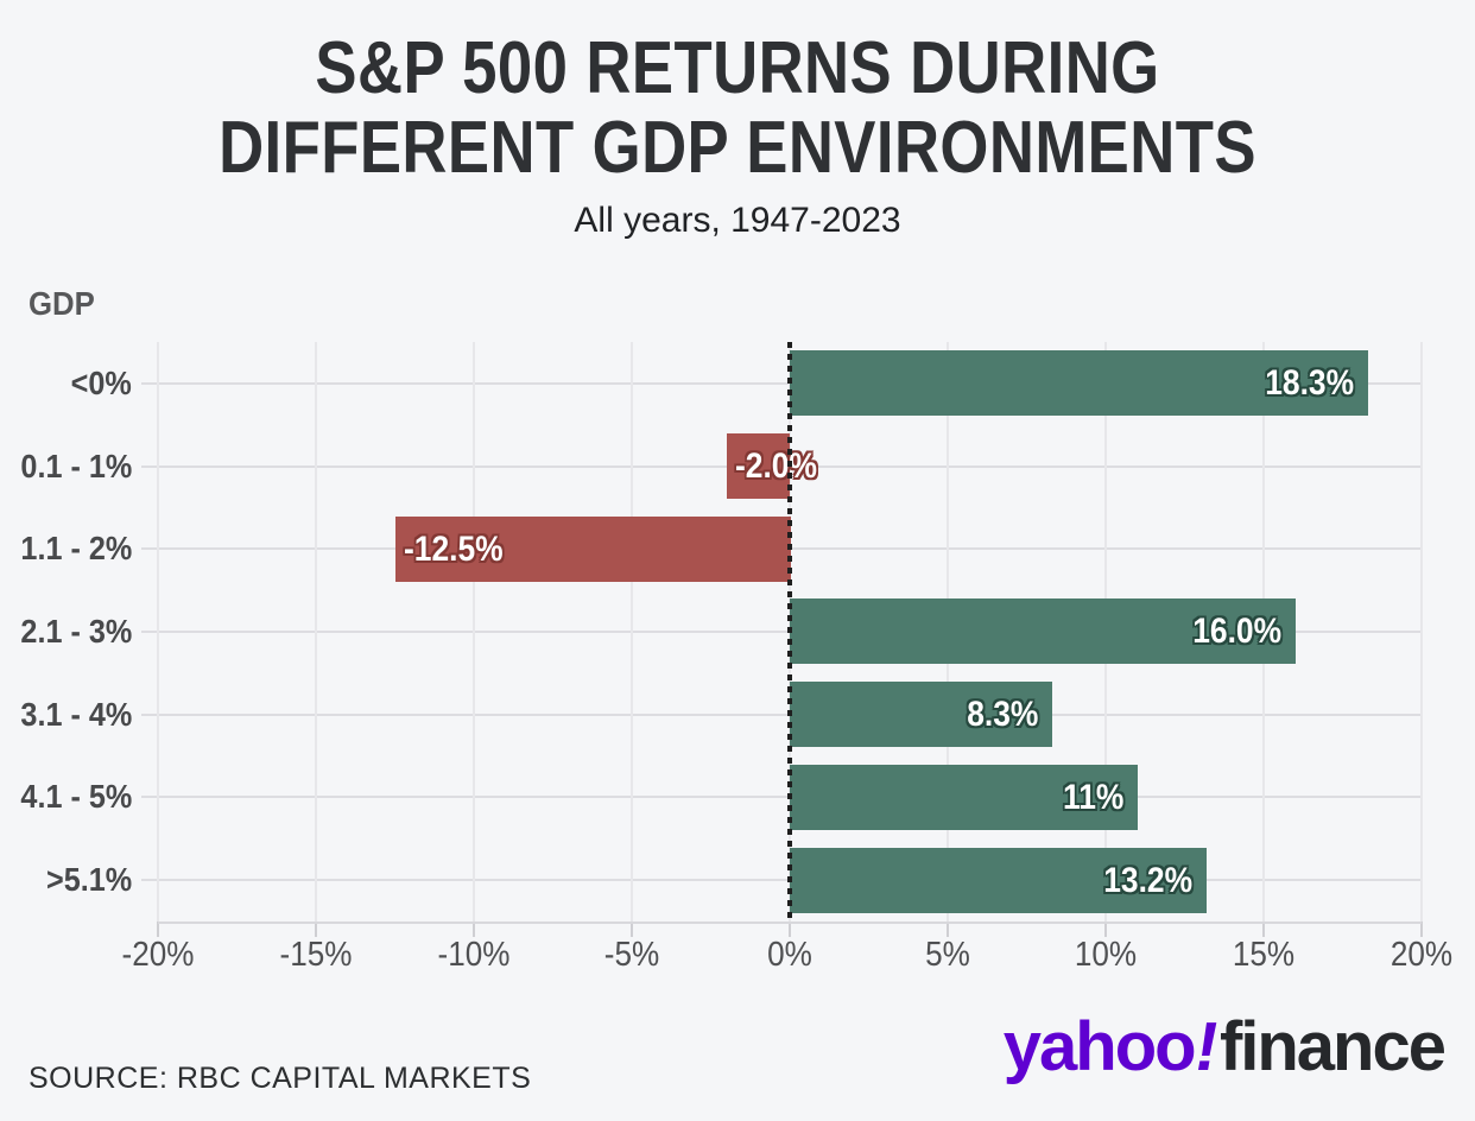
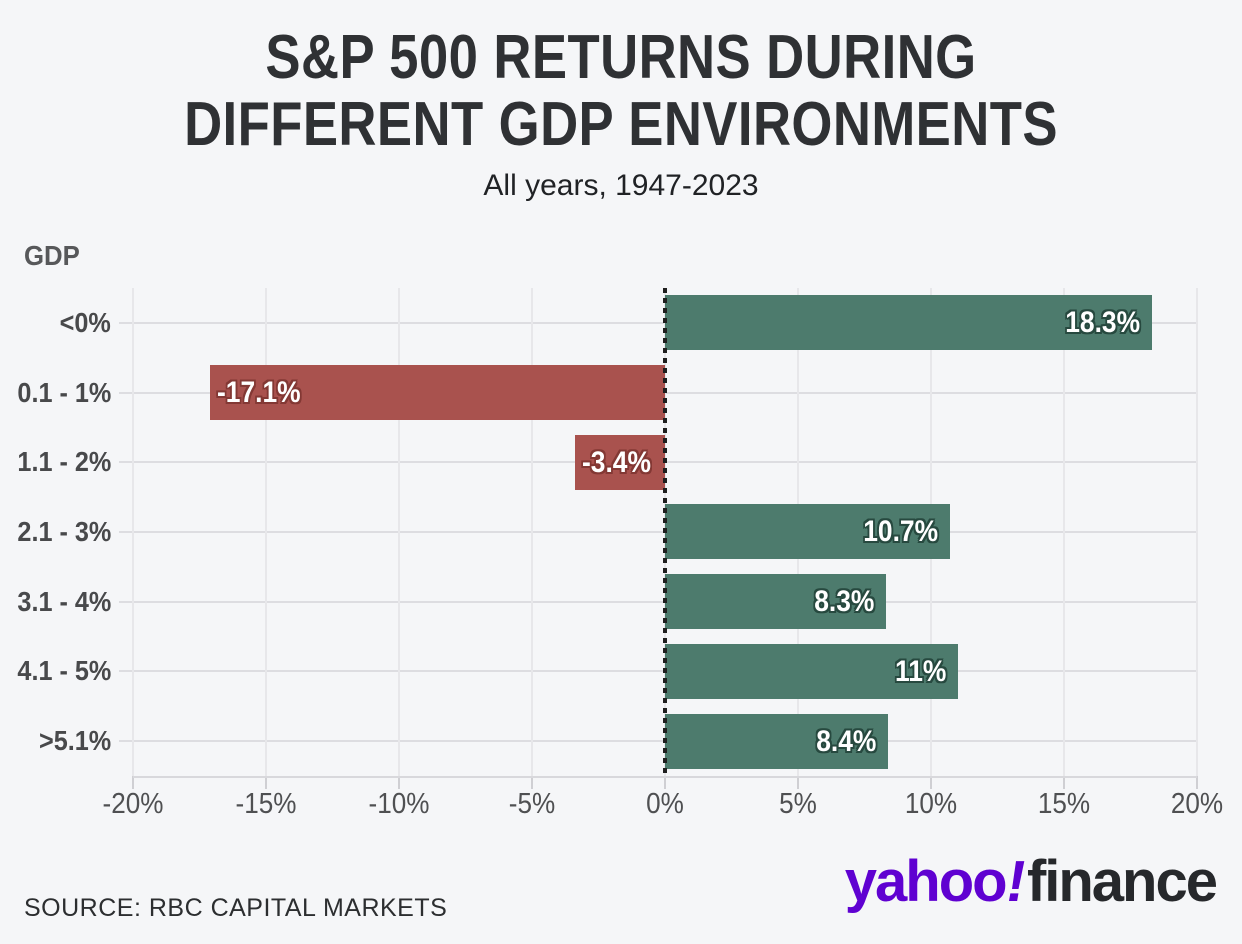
0.1 - 1%: -2.0% -> -17.1%
1.1 - 2%: -12.5% -> -3.4%
2.1 - 3%: 16.0% -> 10.7%
>5.1%: 13.2% -> 8.4%
